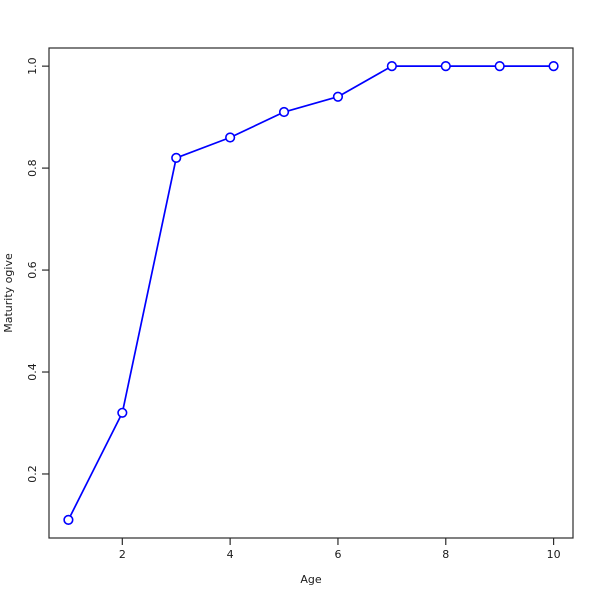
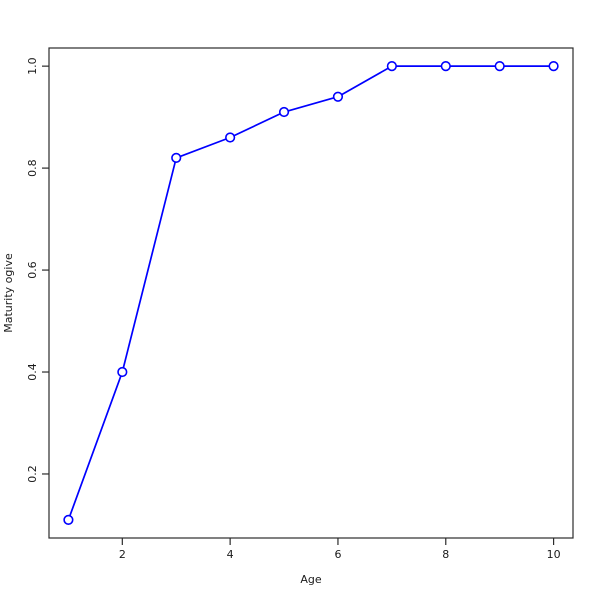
2: 0.32 -> 0.40
